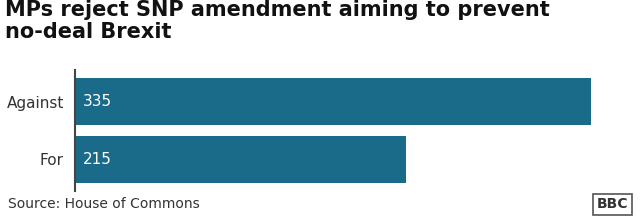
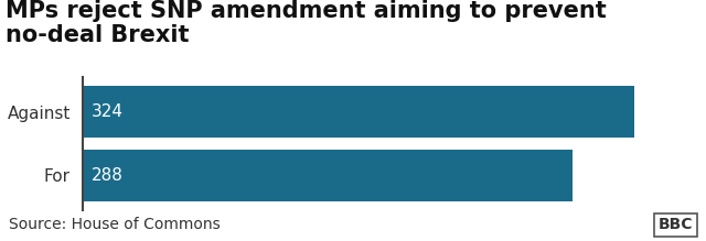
Against: 335 -> 324
For: 215 -> 288
